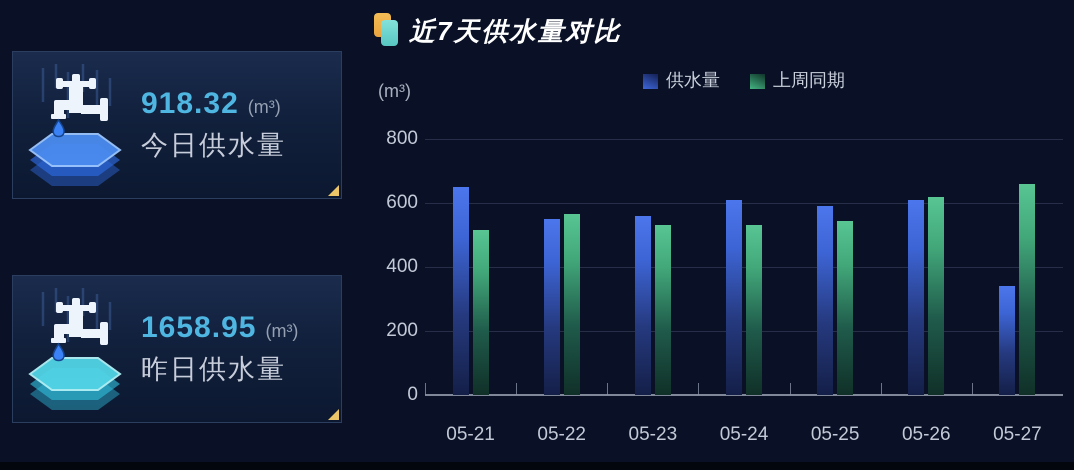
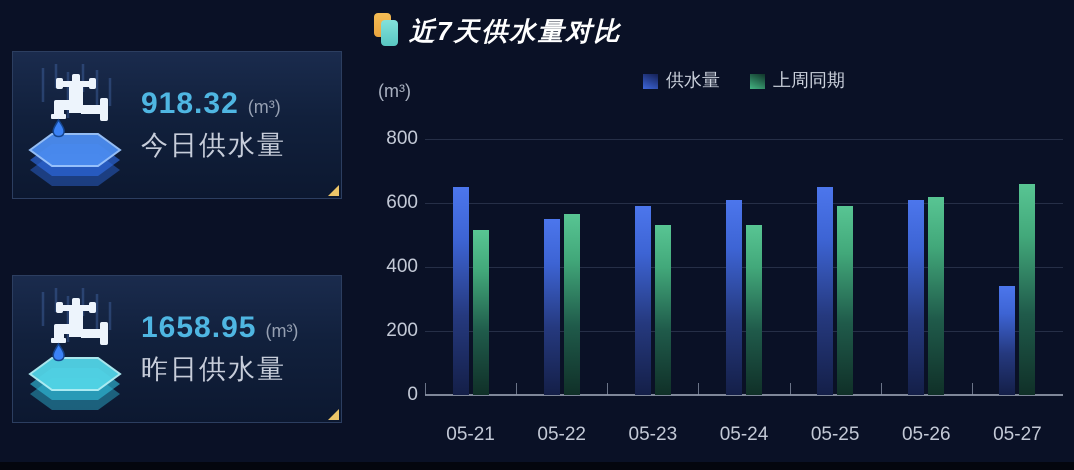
供水量/05-23: 560 -> 590
供水量/05-25: 590 -> 650
上周同期/05-25: 540 -> 590
